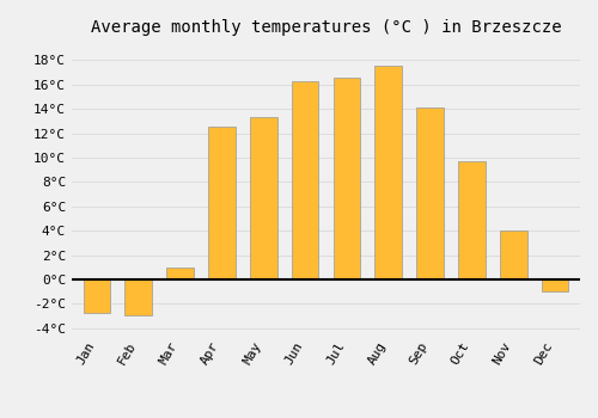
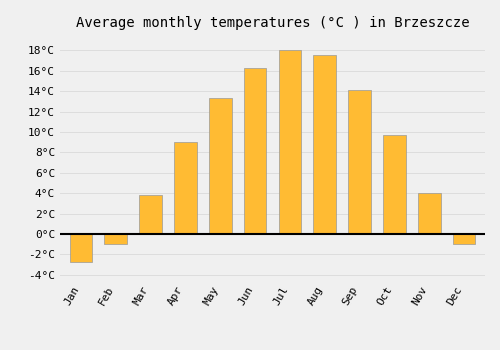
Feb: -2.9°C -> -1.0°C
Mar: 1.0°C -> 3.8°C
Apr: 12.5°C -> 9.0°C
Jul: 16.6°C -> 18.0°C
